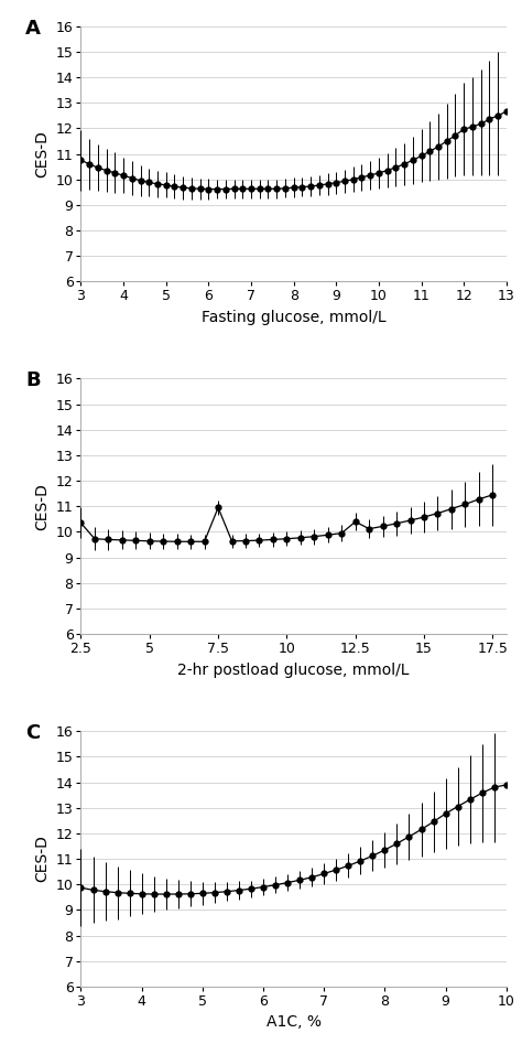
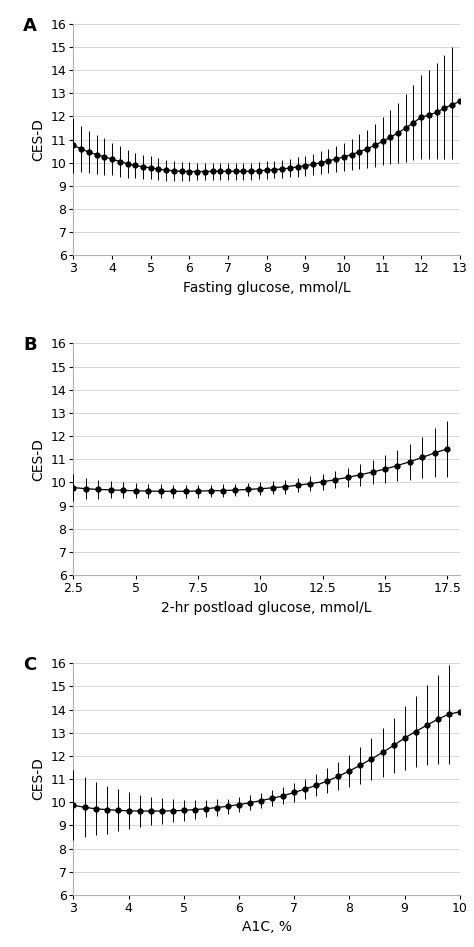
2.5: 10.35 -> 9.78
7.5: 10.95 -> 9.63
12.5: 10.40 -> 10.03
